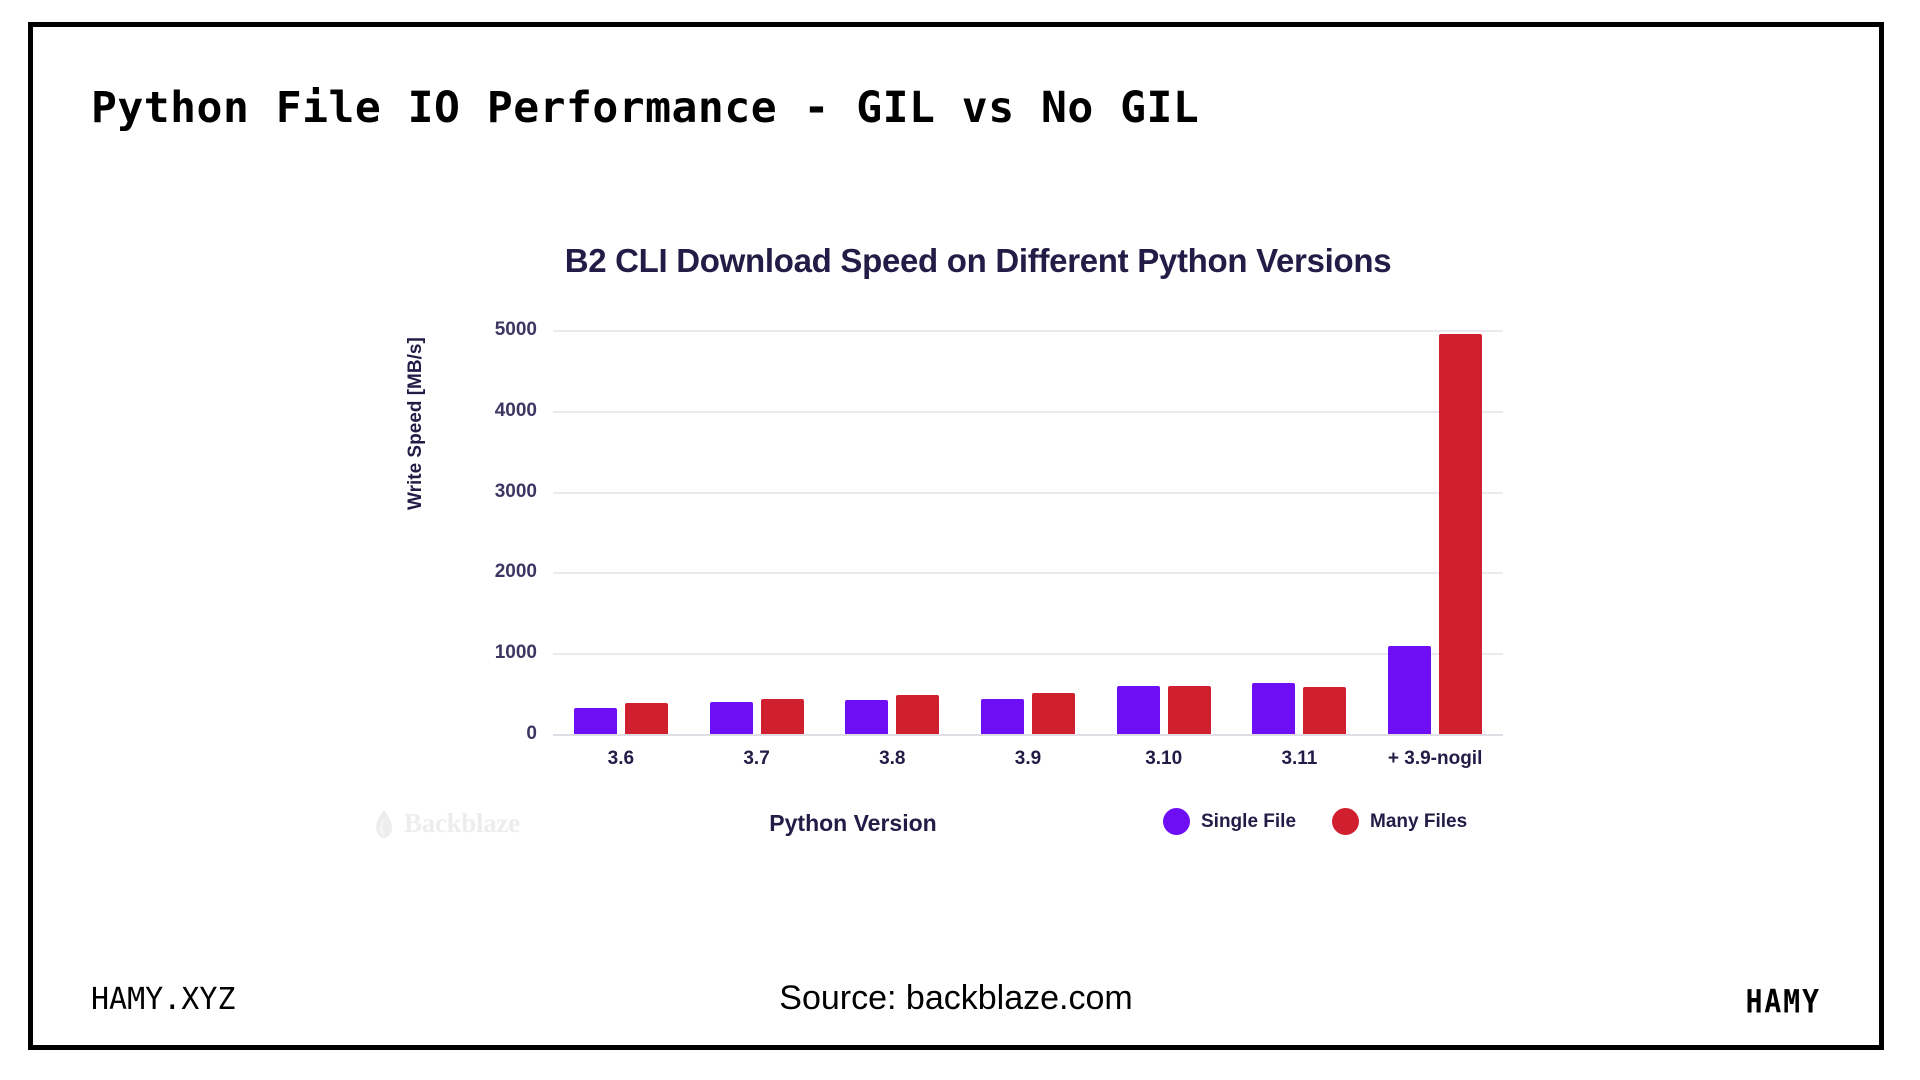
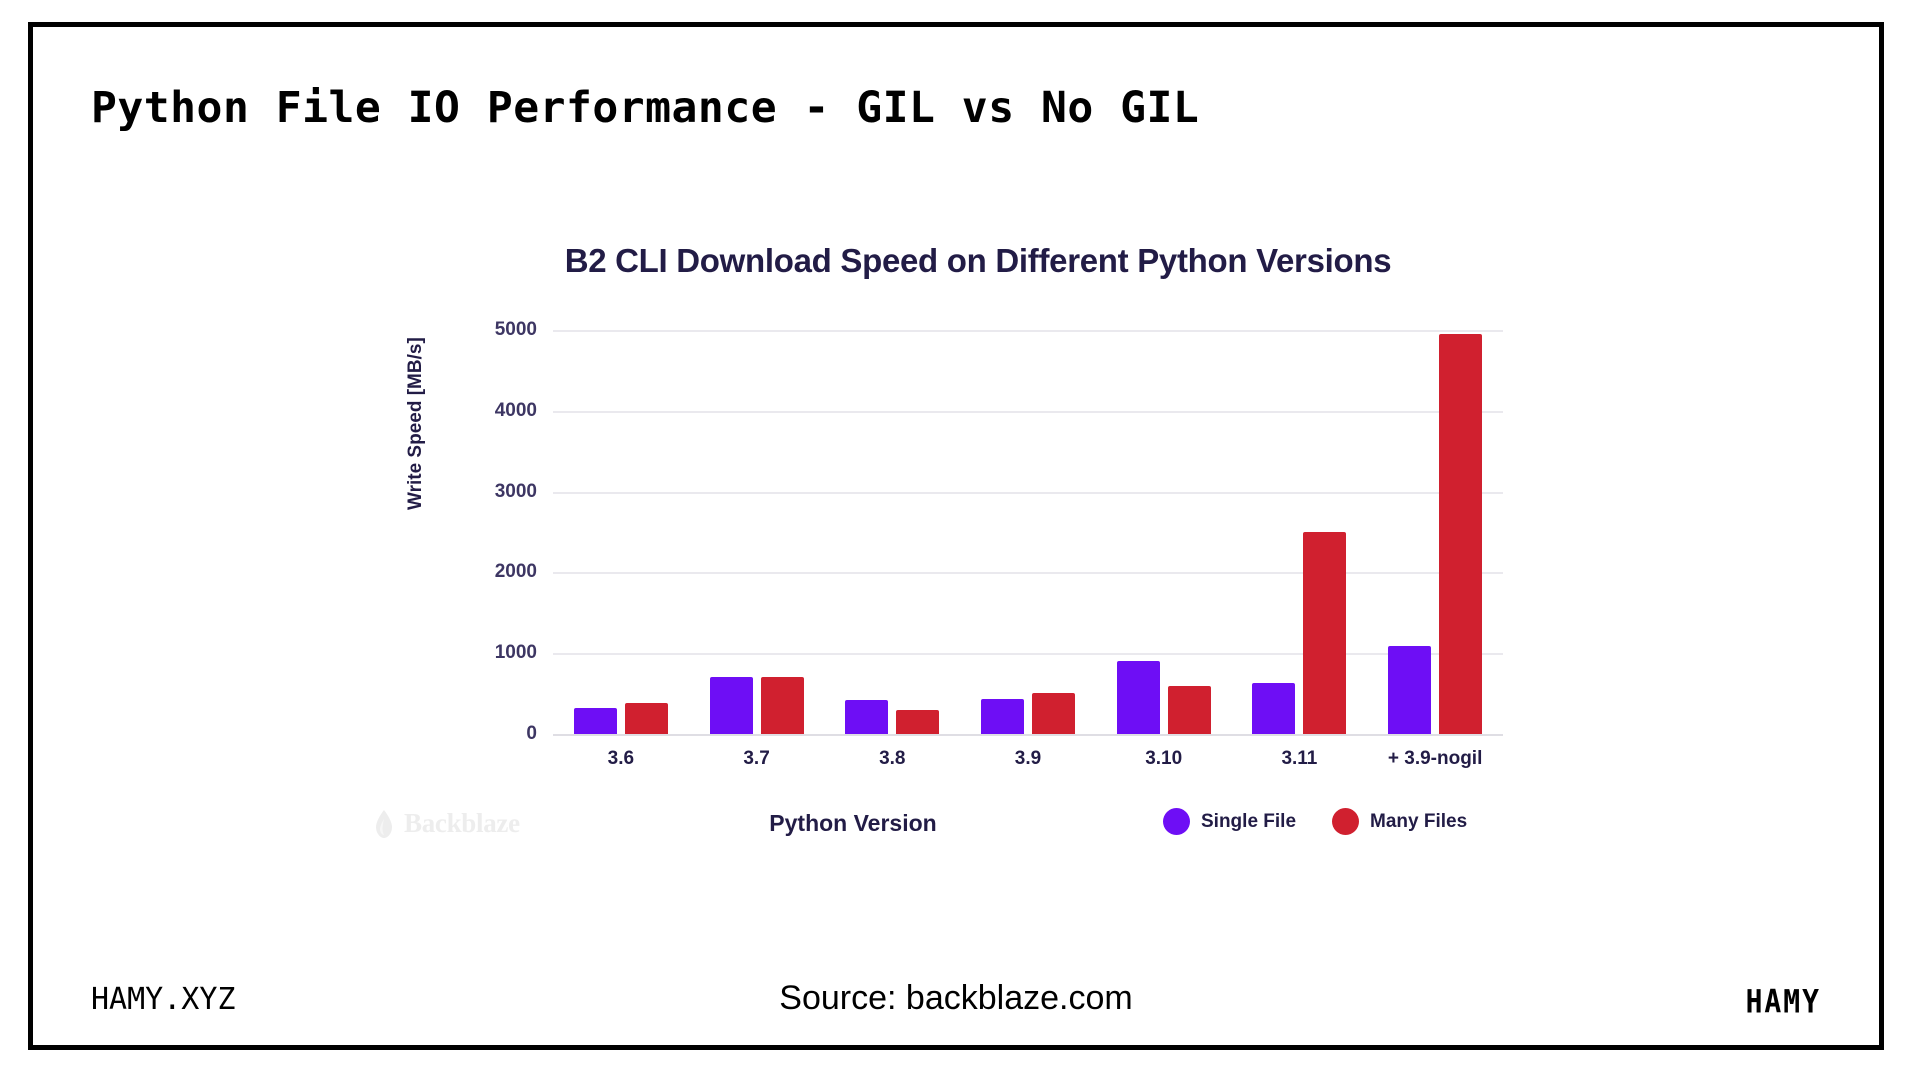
Single File/3.7: 400 -> 700
Many Files/3.7: 400 -> 700
Many Files/3.8: 500 -> 300
Single File/3.10: 600 -> 900
Many Files/3.11: 600 -> 2500
